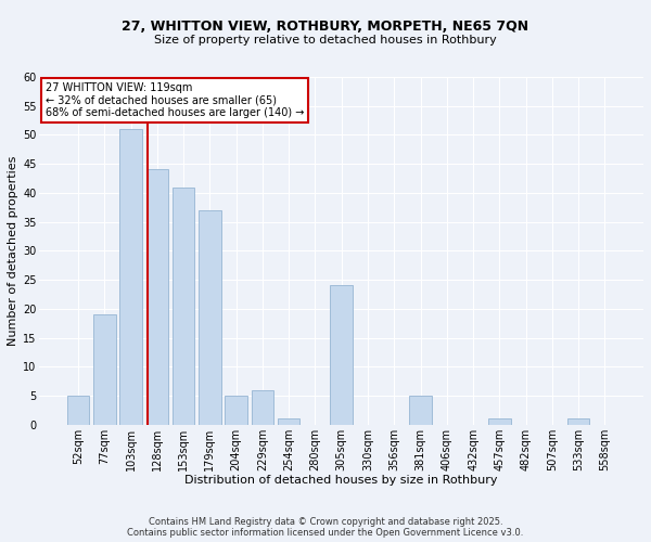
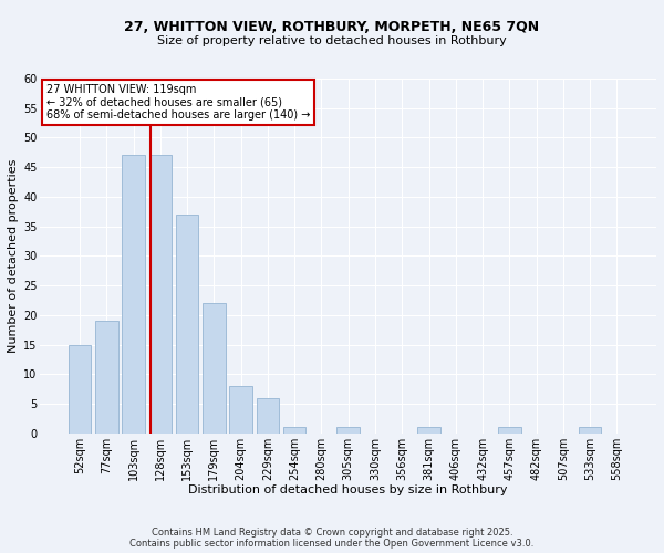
52sqm: 5 -> 15
103sqm: 51 -> 47
128sqm: 44 -> 47
153sqm: 41 -> 37
179sqm: 37 -> 22
204sqm: 5 -> 8
305sqm: 24 -> 1
381sqm: 5 -> 1
